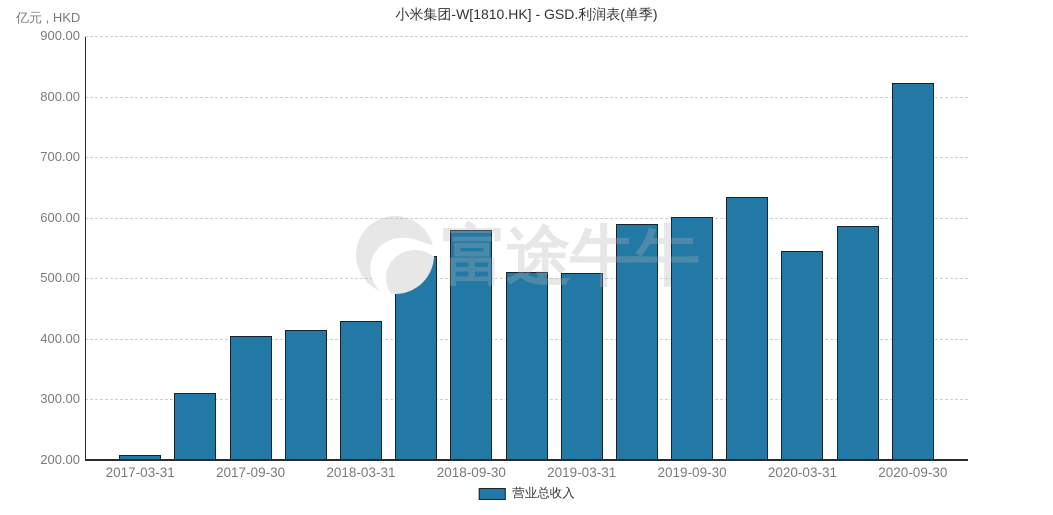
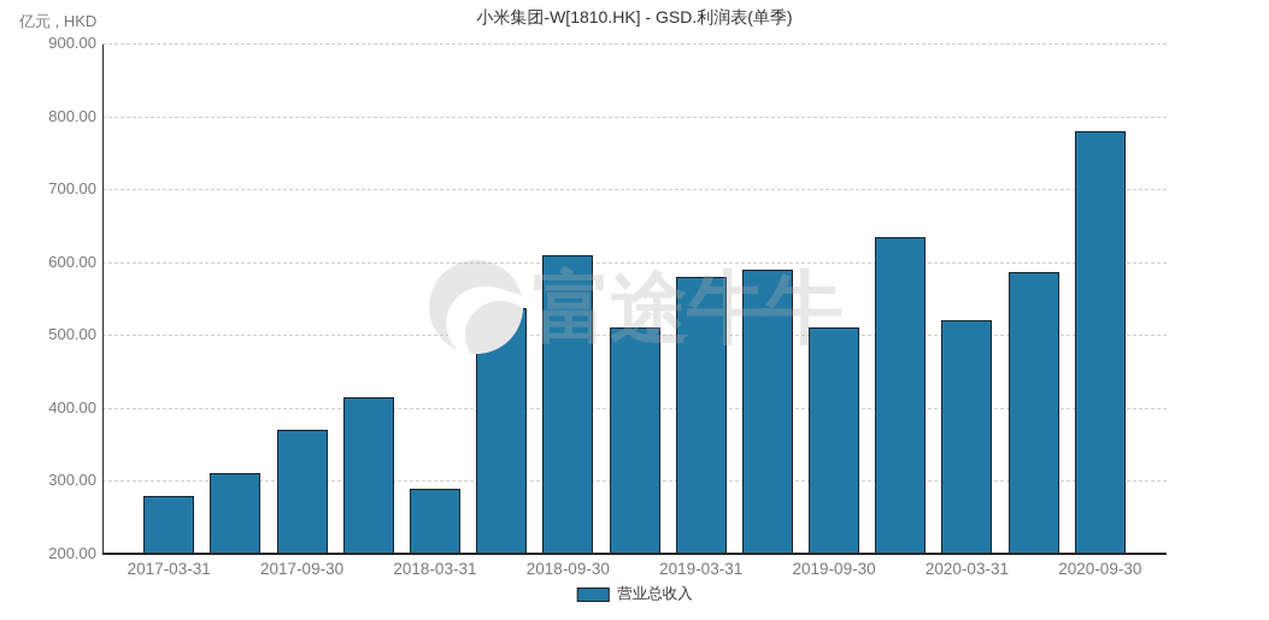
2017-03-31: 210 -> 280
2017-09-30: 400 -> 370
2018-03-31: 430 -> 290
2018-09-30: 580 -> 610
2019-03-31: 510 -> 580
2019-09-30: 600 -> 510
2020-03-31: 540 -> 520
2020-09-30: 820 -> 780
